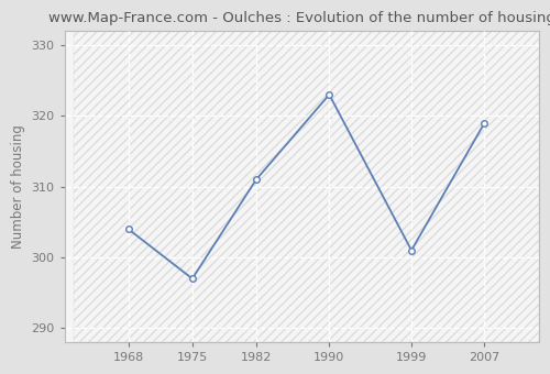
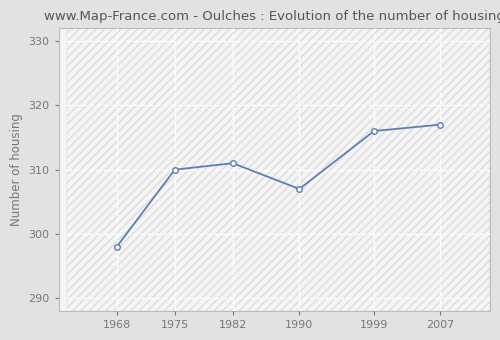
1968: 304 -> 298
1975: 297 -> 310
1990: 323 -> 307
1999: 301 -> 316
2007: 319 -> 317
